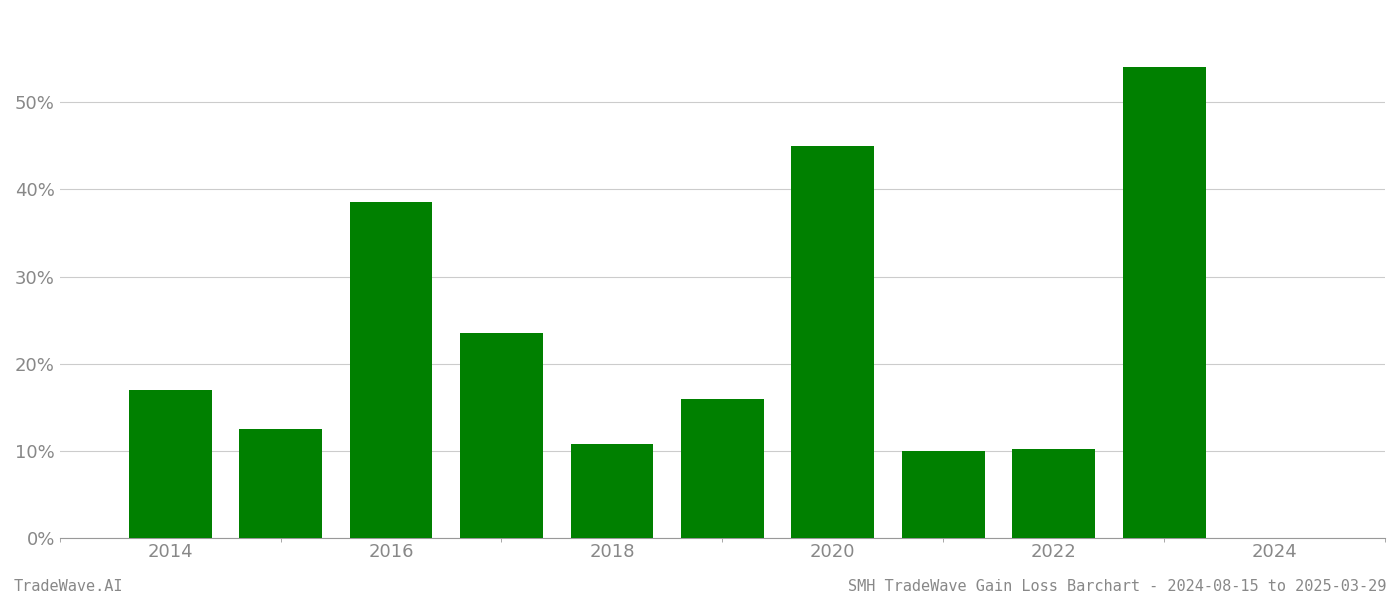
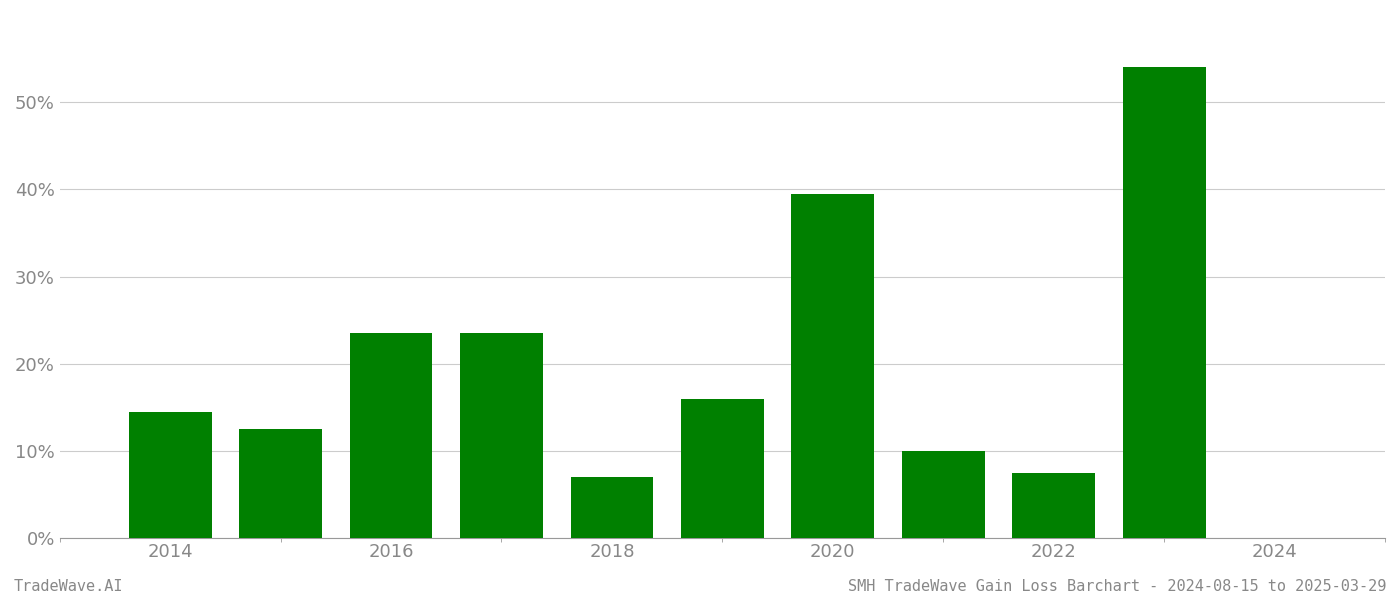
2014: 17.0% -> 14.5%
2016: 38.6% -> 23.5%
2018: 10.8% -> 7.0%
2020: 45.0% -> 39.5%
2022: 10.2% -> 7.5%
